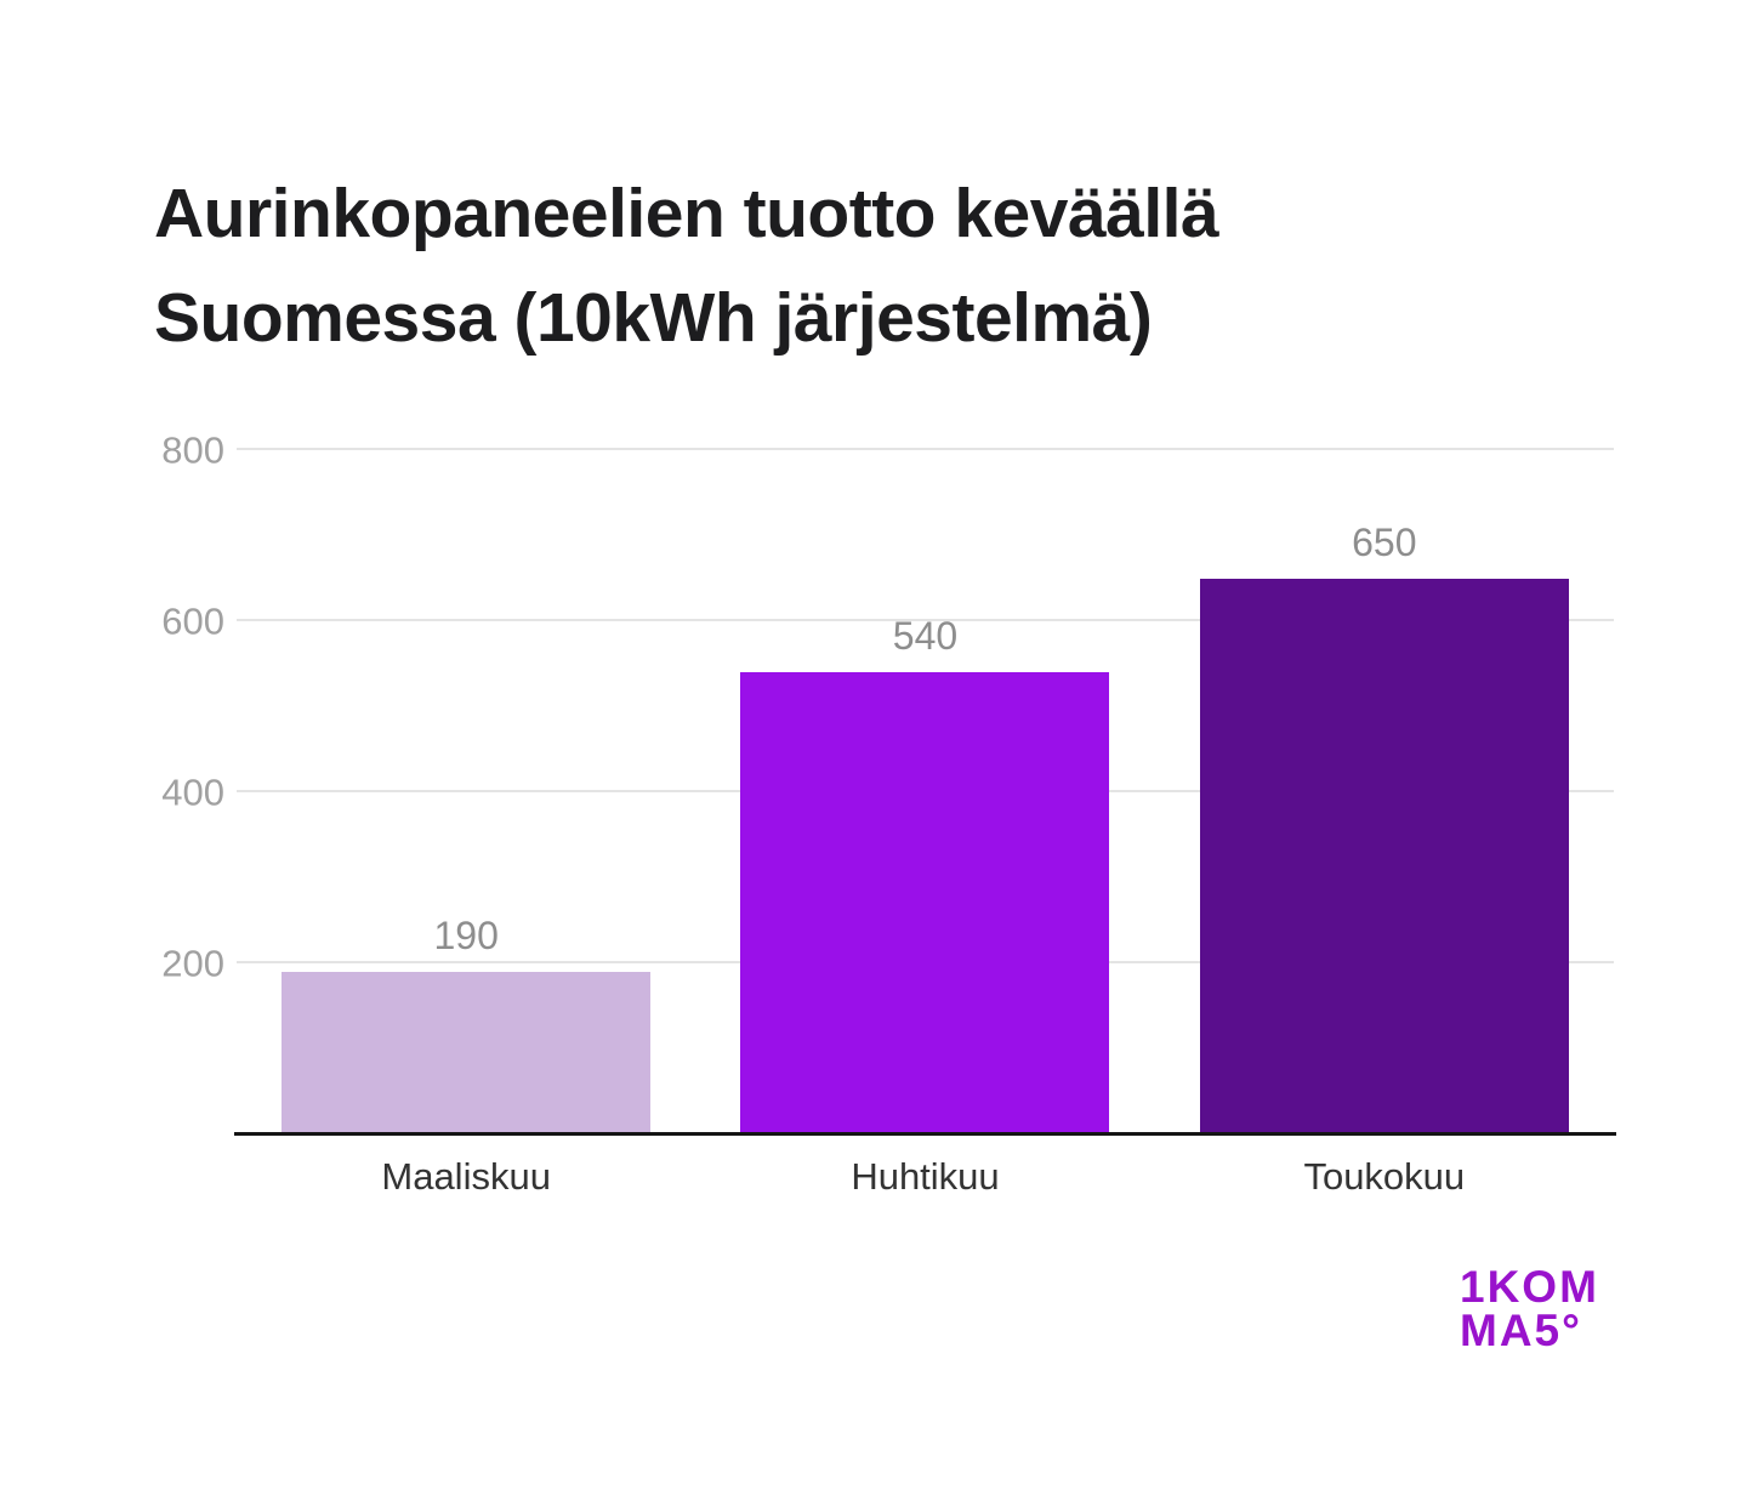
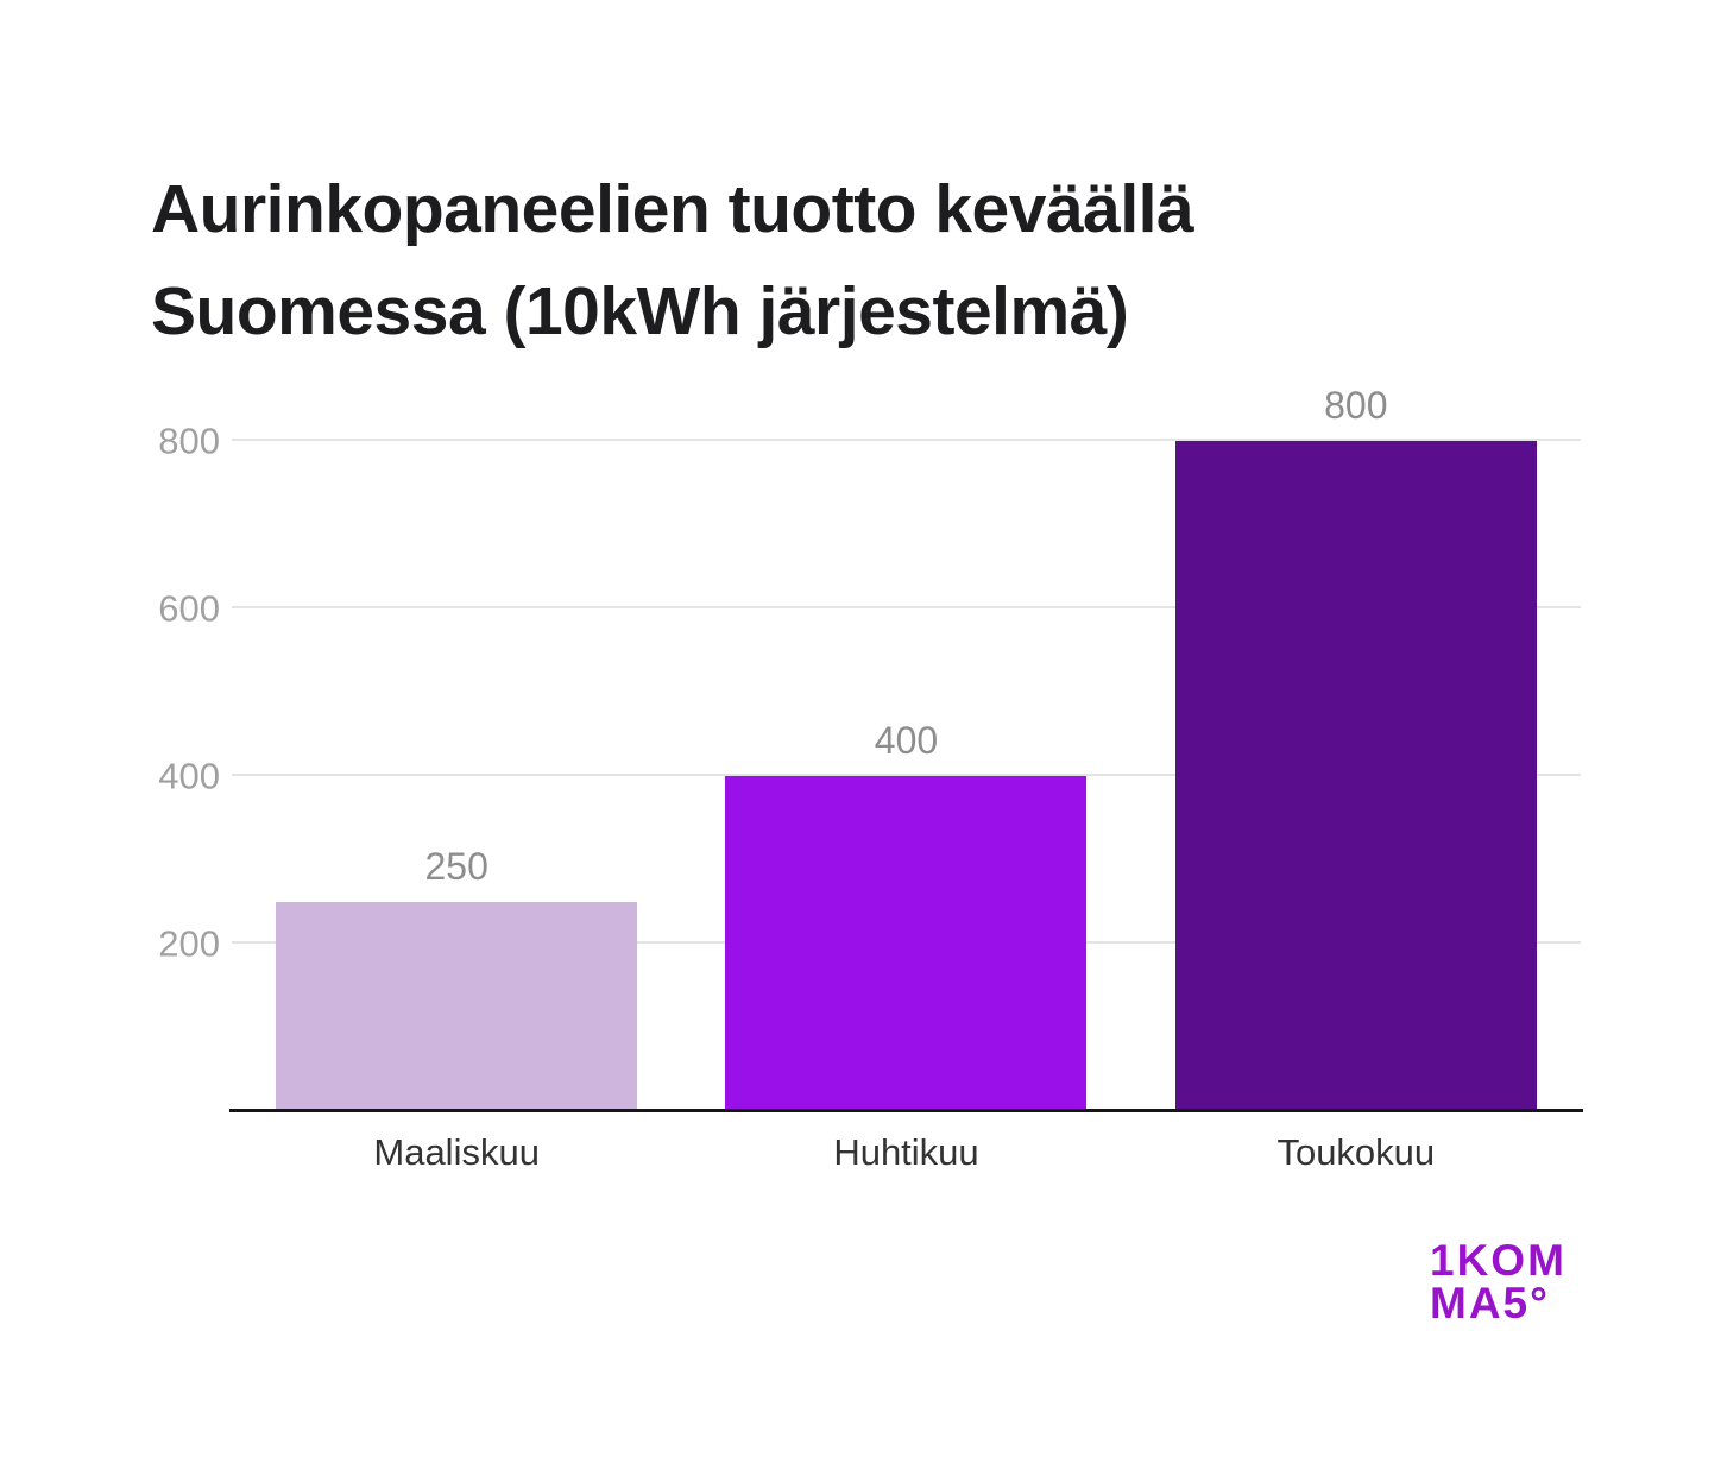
Maaliskuu: 190 -> 250
Huhtikuu: 540 -> 400
Toukokuu: 650 -> 800
